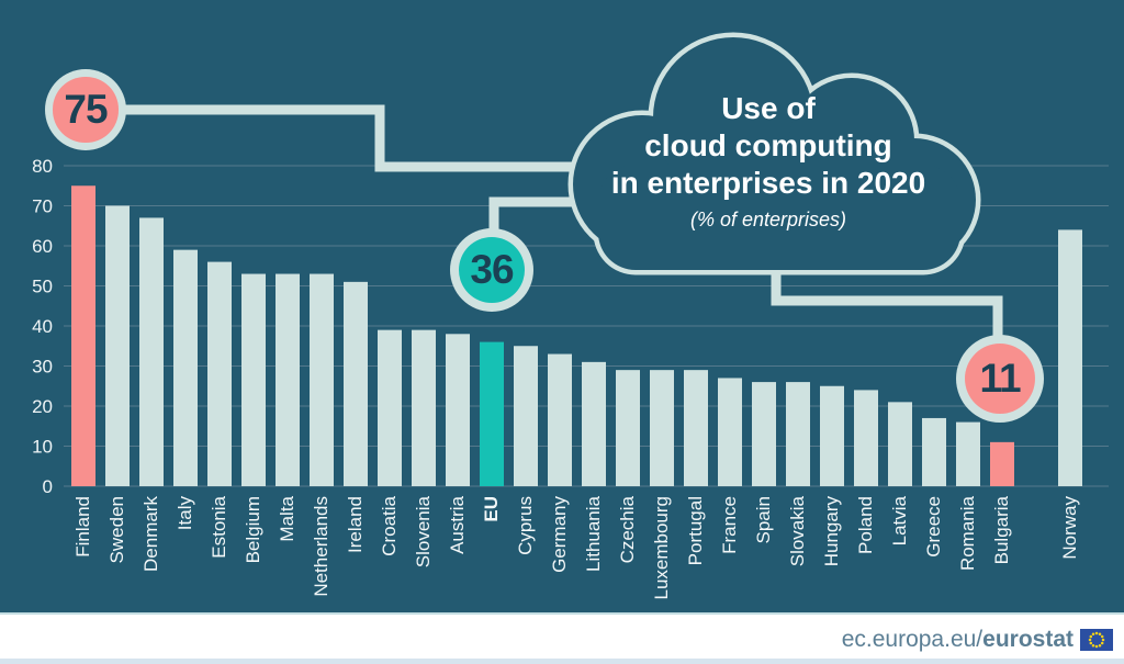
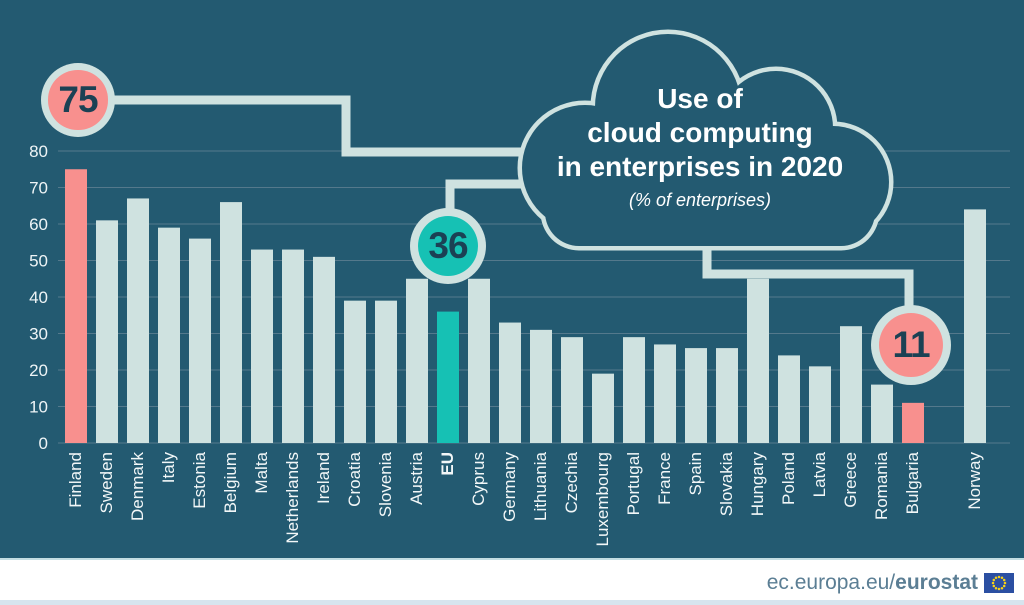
Sweden: 70 -> 61
Belgium: 53 -> 66
Austria: 38 -> 45
Cyprus: 35 -> 45
Luxembourg: 29 -> 19
Hungary: 25 -> 45
Greece: 17 -> 32
